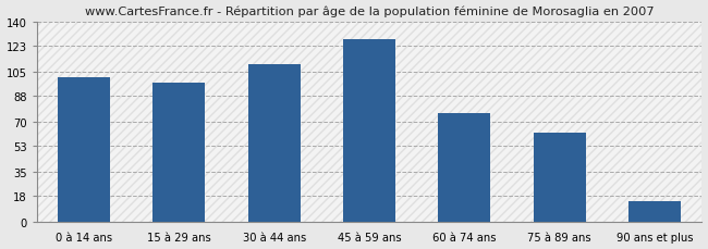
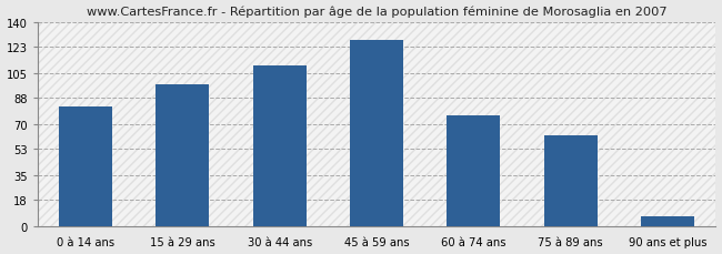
0 à 14 ans: 101 -> 82
90 ans et plus: 14 -> 7
